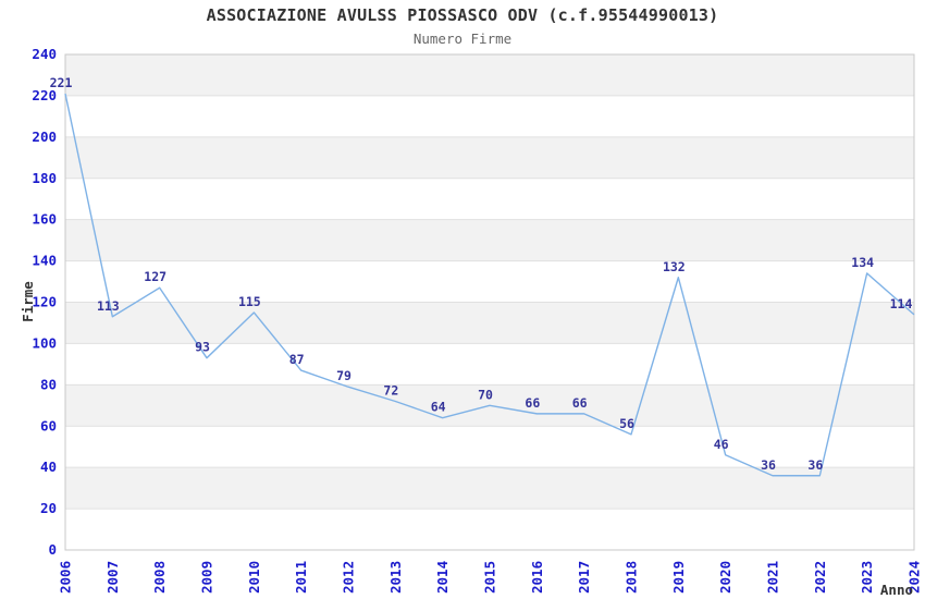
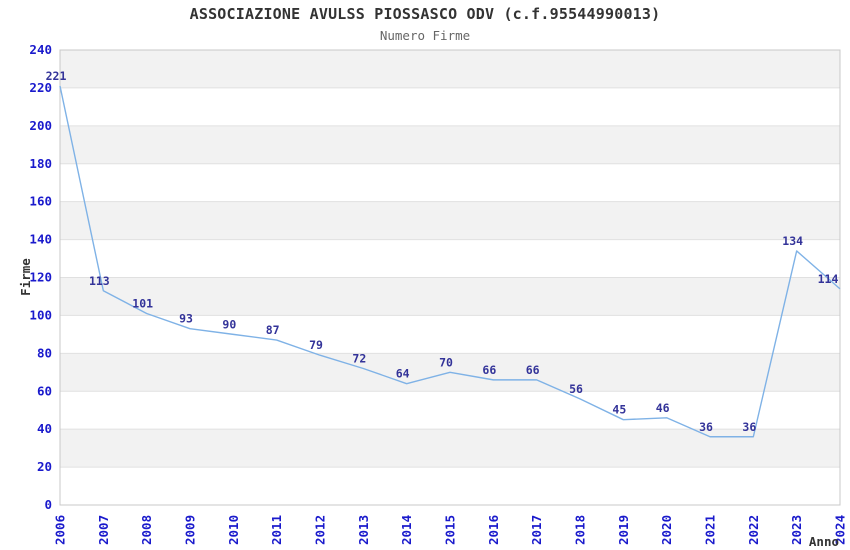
2008: 127 -> 101
2010: 115 -> 90
2019: 132 -> 45
